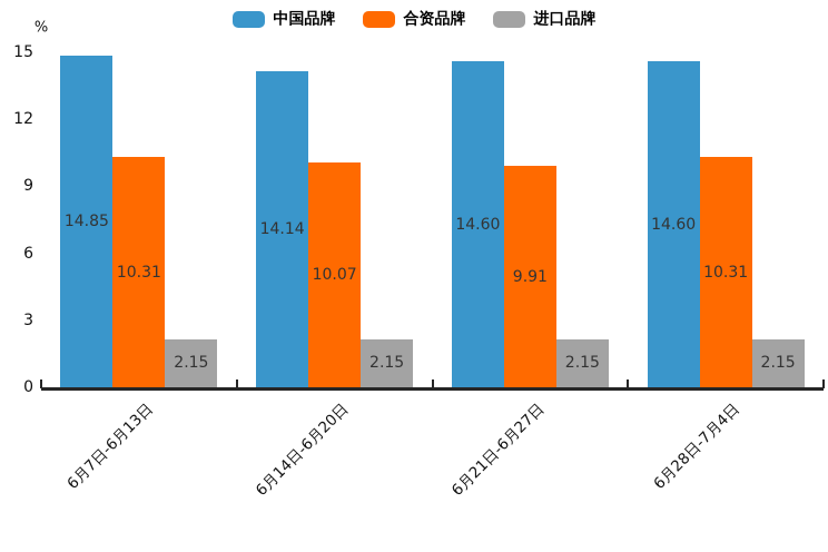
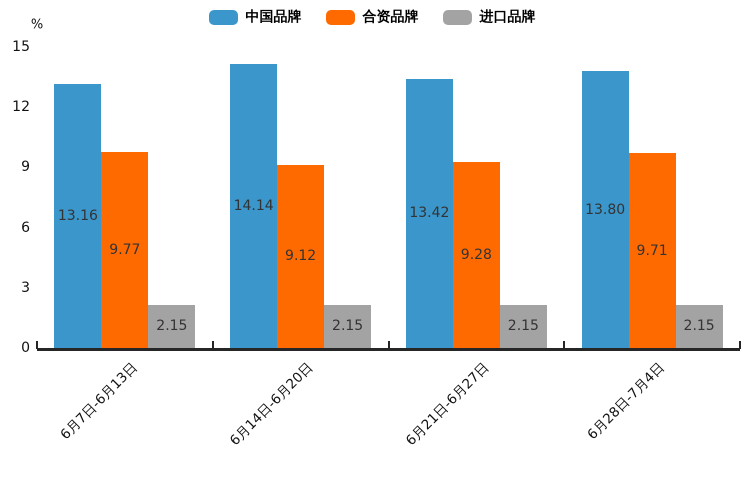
中国品牌/6月7日-6月13日: 14.85 -> 13.16
合资品牌/6月7日-6月13日: 10.31 -> 9.77
合资品牌/6月14日-6月20日: 10.07 -> 9.12
中国品牌/6月21日-6月27日: 14.60 -> 13.42
合资品牌/6月21日-6月27日: 9.91 -> 9.28
中国品牌/6月28日-7月4日: 14.60 -> 13.80
合资品牌/6月28日-7月4日: 10.31 -> 9.71
